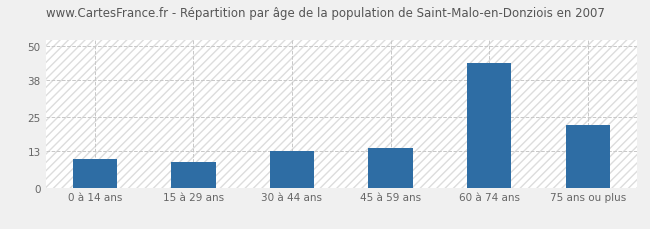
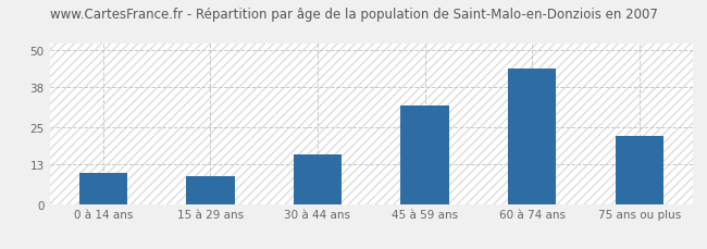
30 à 44 ans: 13 -> 16
45 à 59 ans: 14 -> 32
